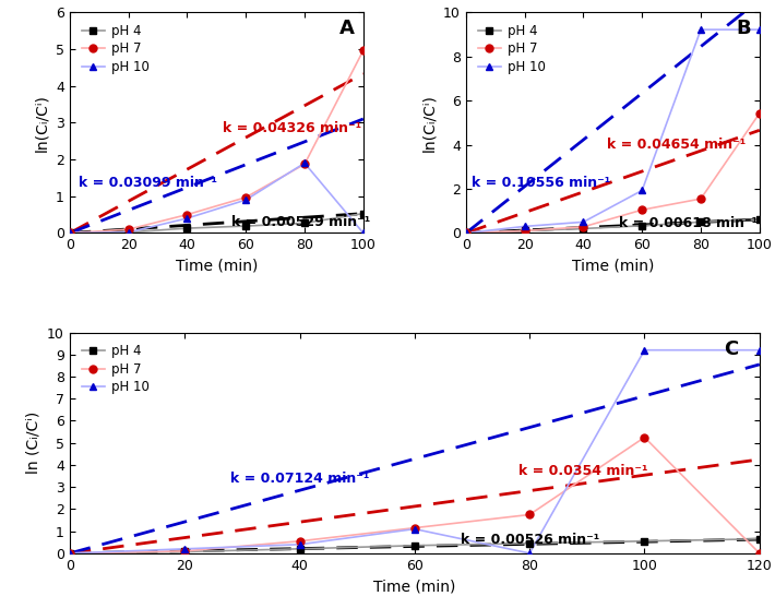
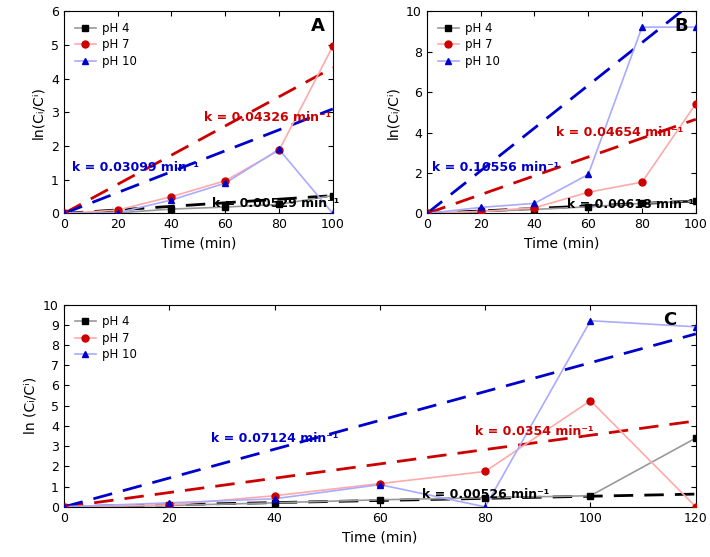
pH 4/120: 0.65 -> 3.40
pH 10/120: 9.2 -> 8.9
